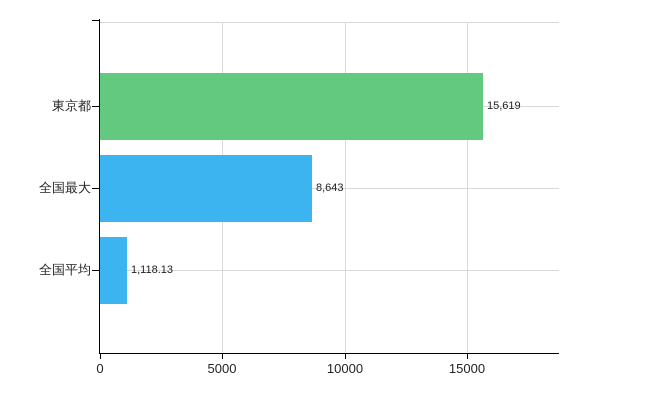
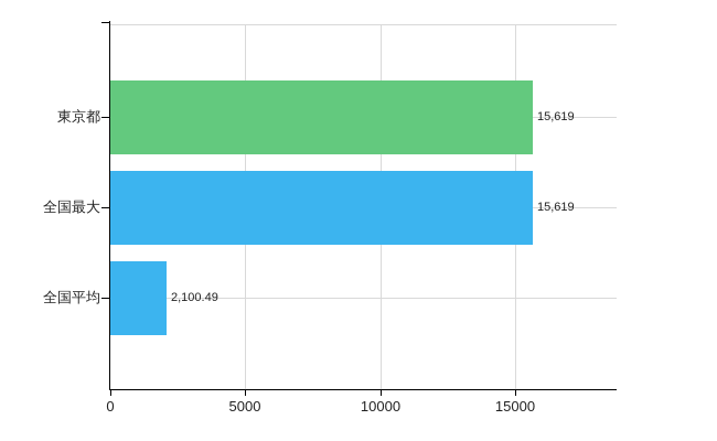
全国最大: 8,643 -> 15,619
全国平均: 1,118.13 -> 2,100.49
